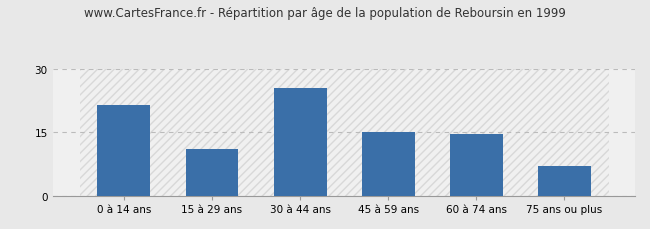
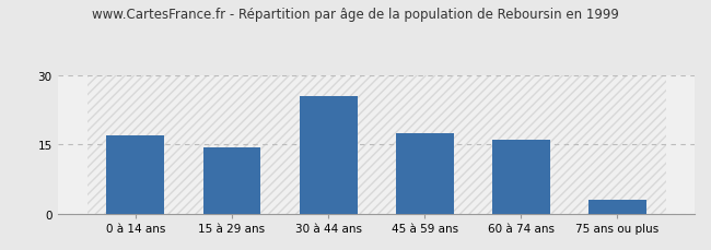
0 à 14 ans: 21.5 -> 17.0
15 à 29 ans: 11.0 -> 14.4
45 à 59 ans: 15.0 -> 17.5
60 à 74 ans: 14.5 -> 16.0
75 ans ou plus: 7.0 -> 3.0
